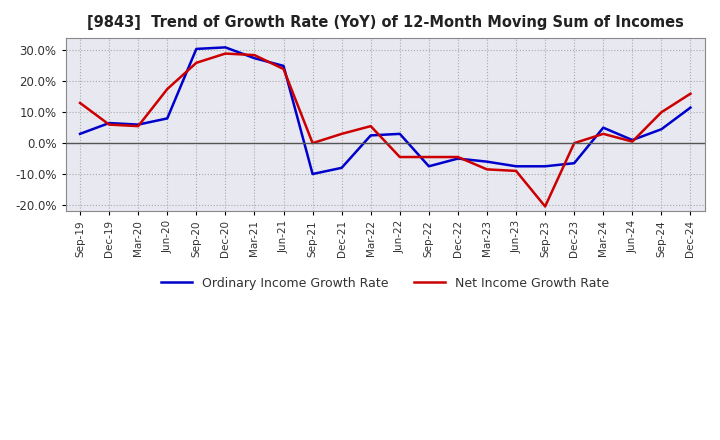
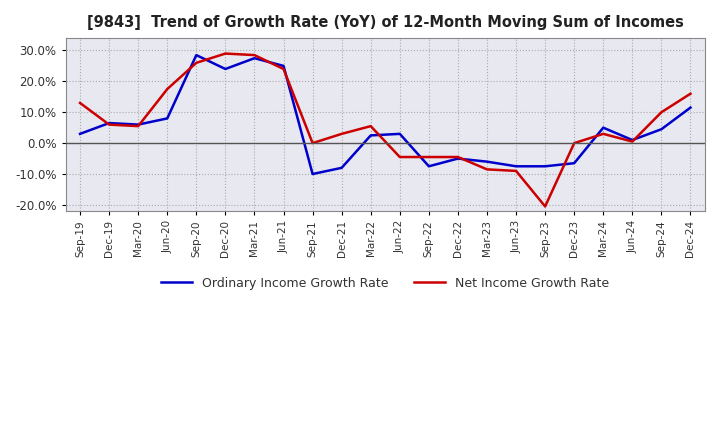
Ordinary Income Growth Rate/Sep-20: 30.5% -> 28.5%
Ordinary Income Growth Rate/Dec-20: 31.0% -> 24.0%
